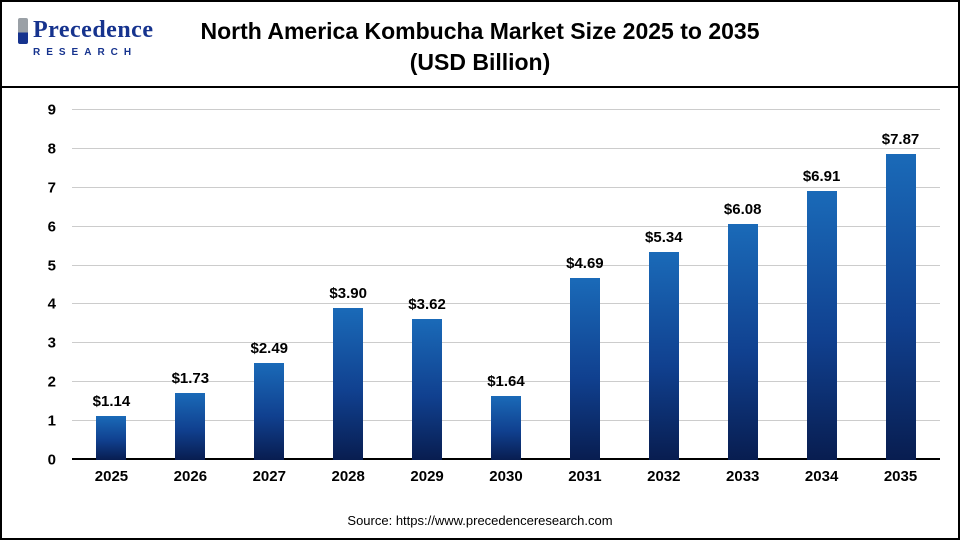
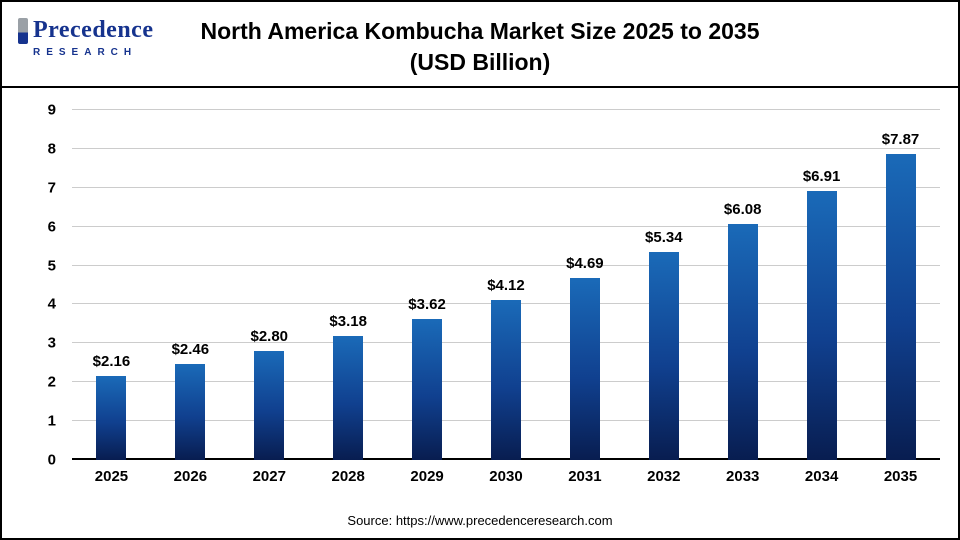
2025: $1.14 -> $2.16
2026: $1.73 -> $2.46
2027: $2.49 -> $2.80
2028: $3.90 -> $3.18
2030: $1.64 -> $4.12
